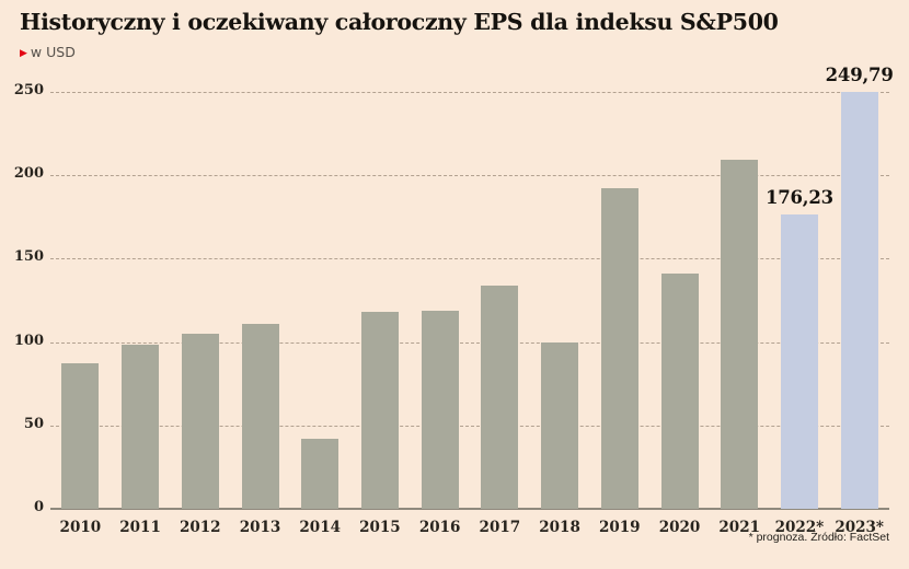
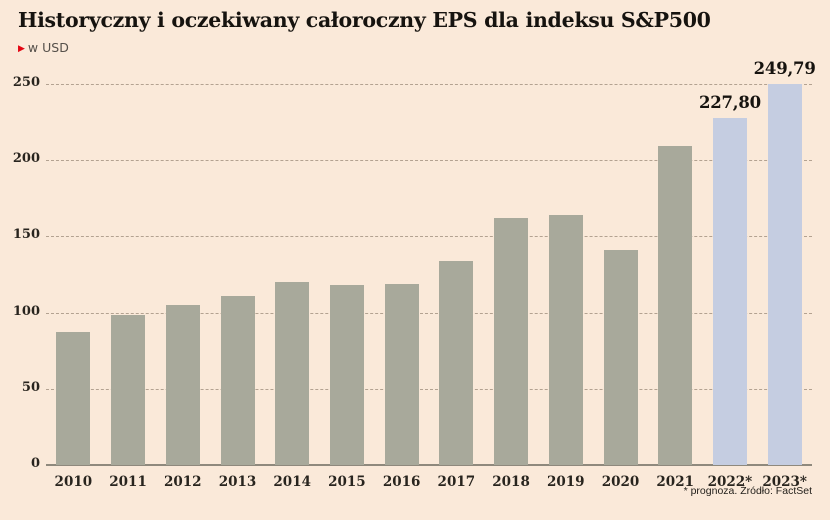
2014: 42 -> 120
2018: 100 -> 162
2019: 192 -> 164
2022*: 176,23 -> 227,80
